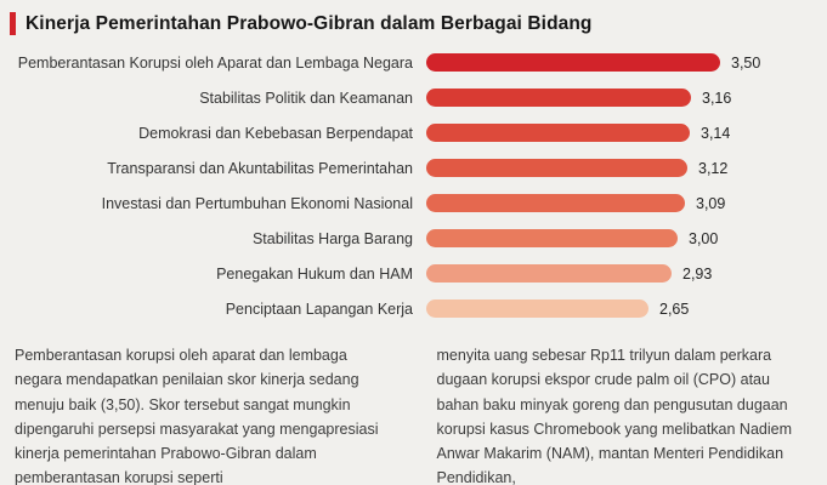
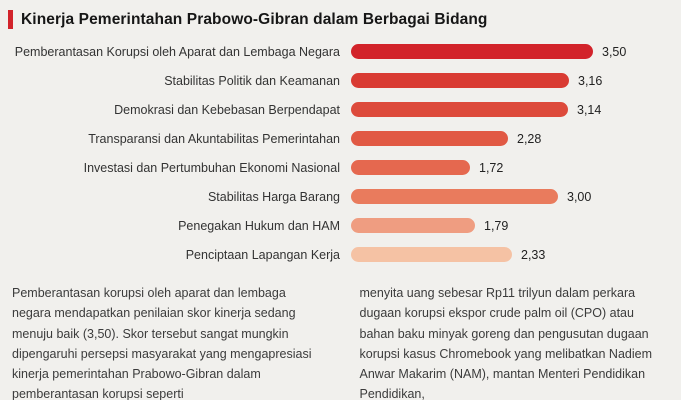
Transparansi dan Akuntabilitas Pemerintahan: 3,12 -> 2,28
Investasi dan Pertumbuhan Ekonomi Nasional: 3,09 -> 1,72
Penegakan Hukum dan HAM: 2,93 -> 1,79
Penciptaan Lapangan Kerja: 2,65 -> 2,33
